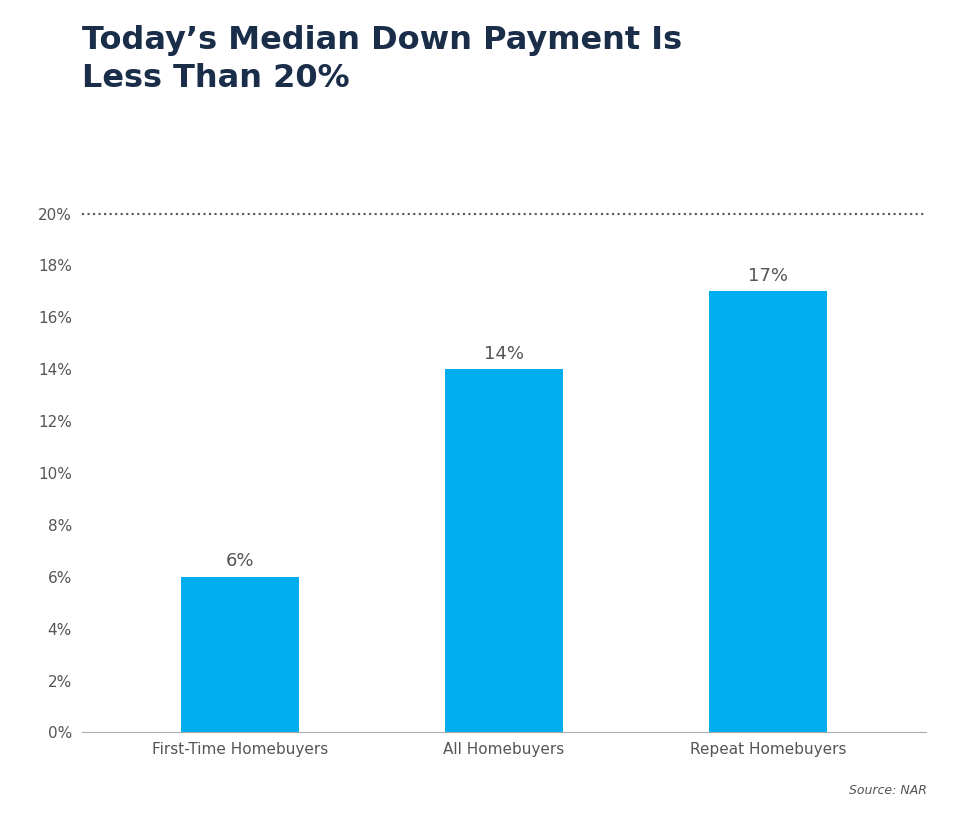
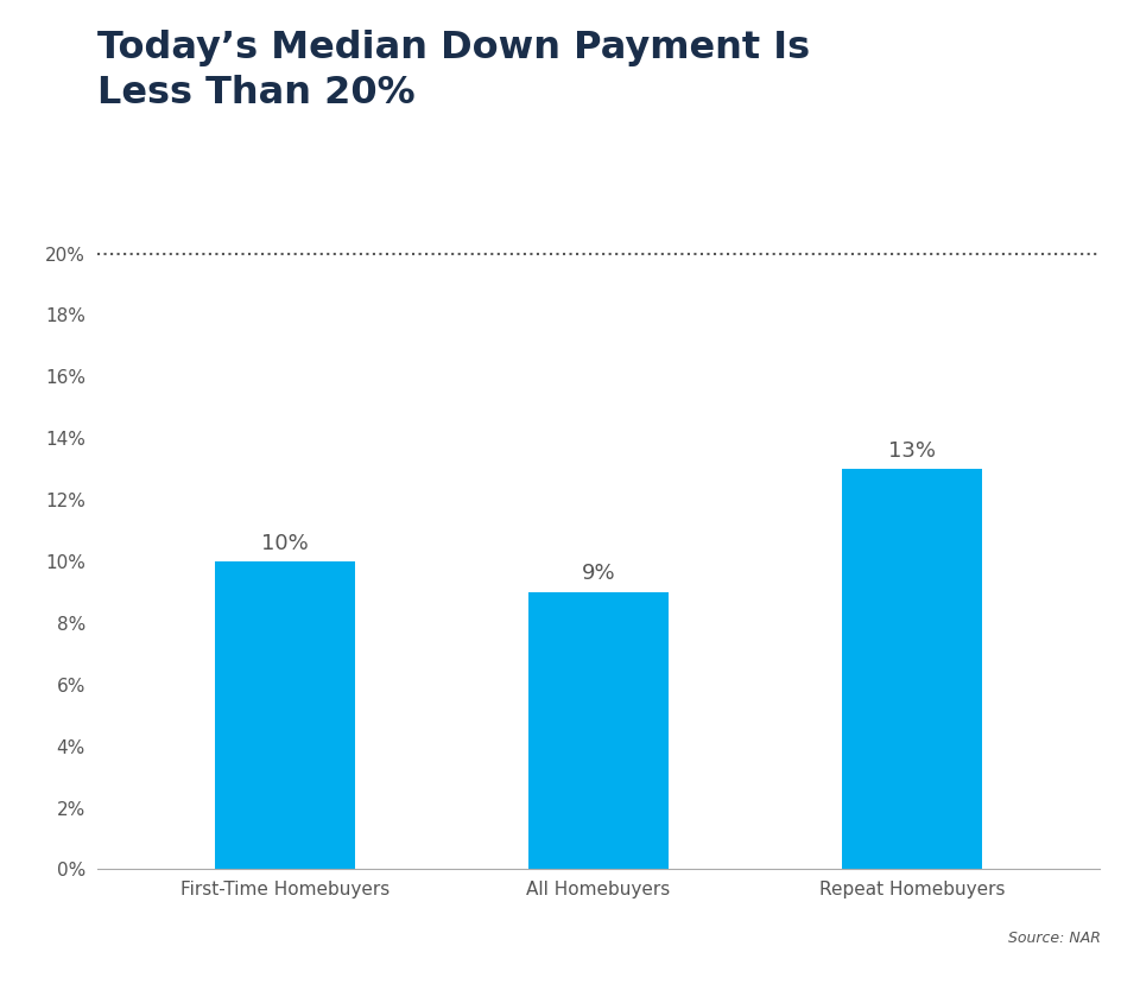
First-Time Homebuyers: 6% -> 10%
All Homebuyers: 14% -> 9%
Repeat Homebuyers: 17% -> 13%
